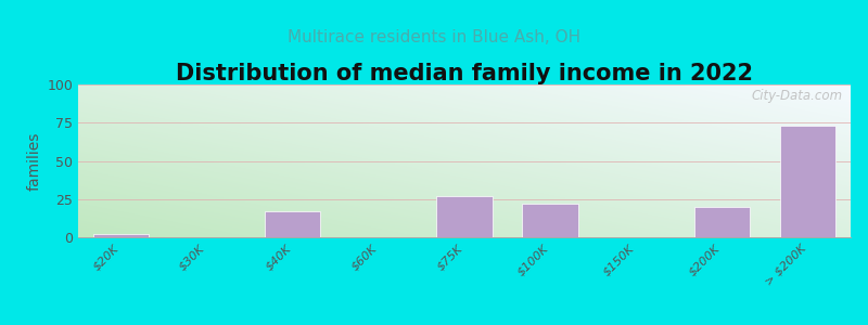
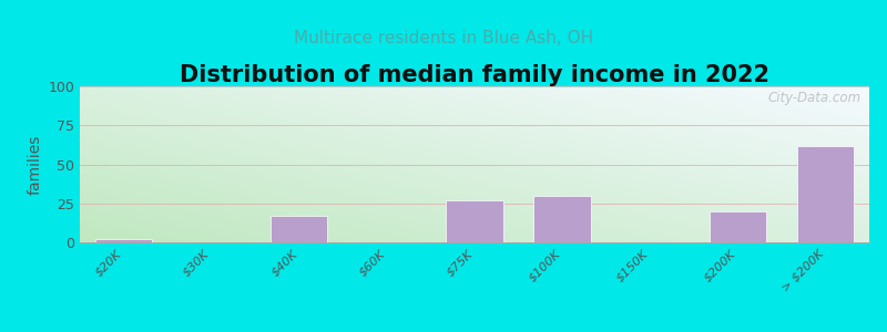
$100K: 22 -> 30
> $200K: 73 -> 62
